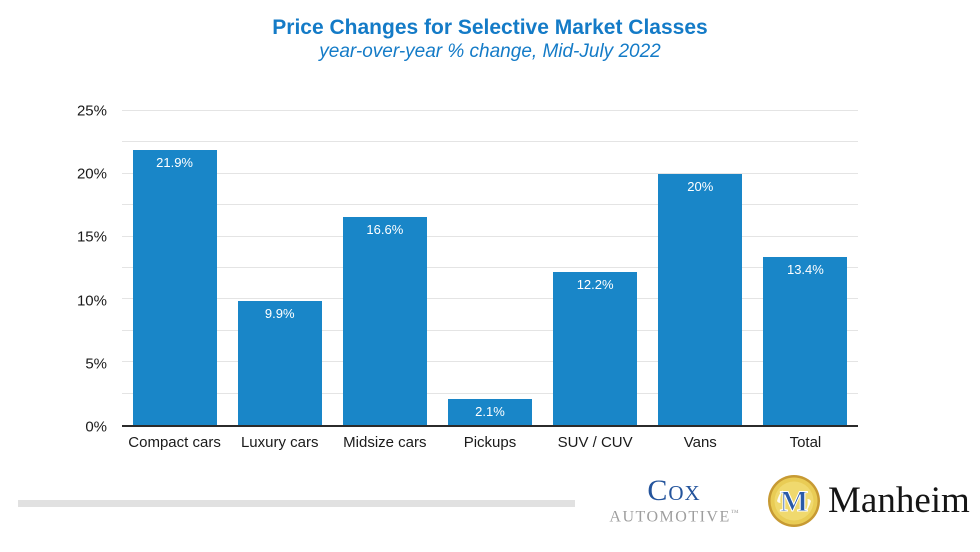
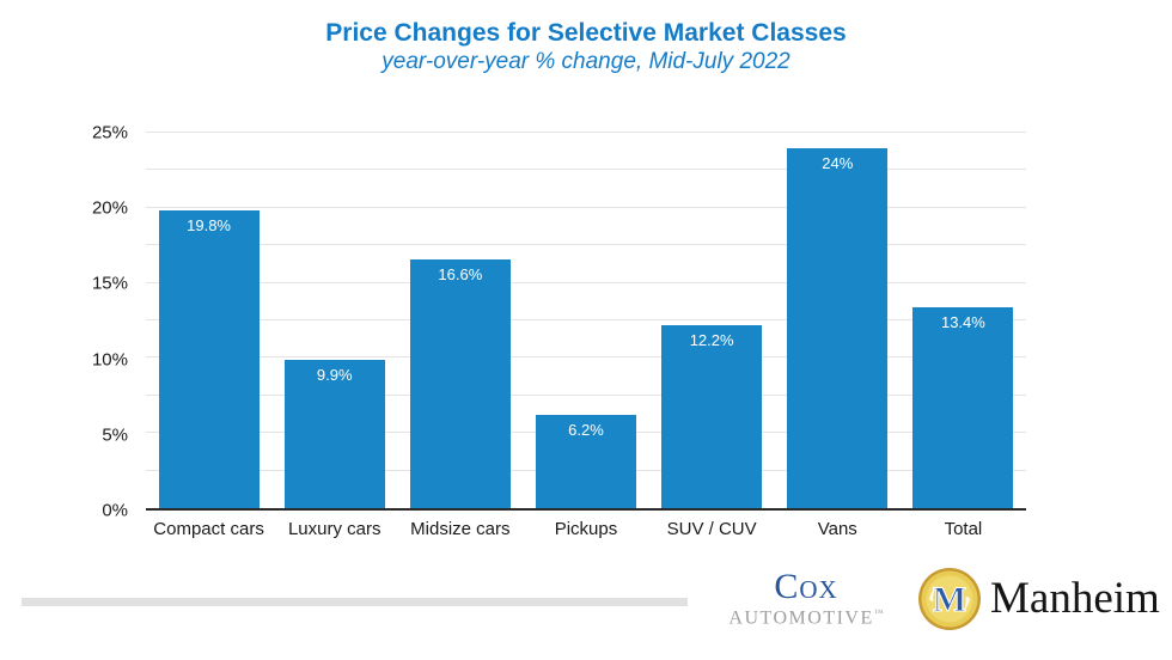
Compact cars: 21.9% -> 19.8%
Pickups: 2.1% -> 6.2%
Vans: 20% -> 24%
